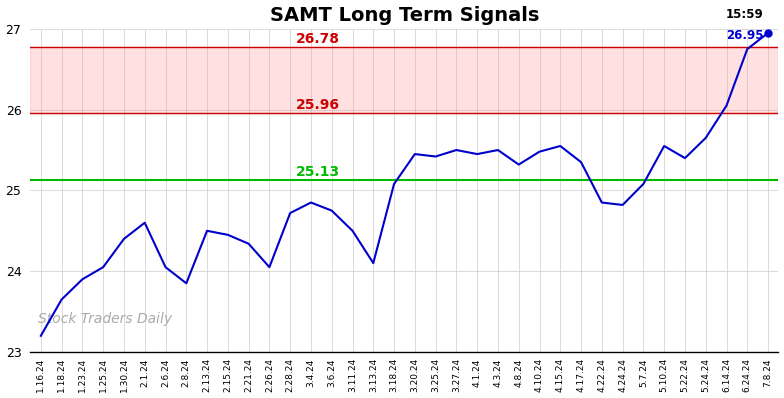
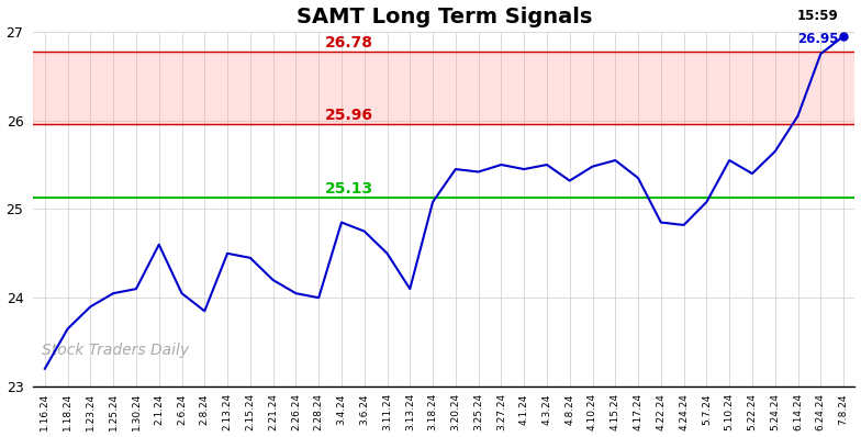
1.30.24: 24.40 -> 24.10
2.21.24: 24.34 -> 24.20
2.28.24: 24.72 -> 24.00
